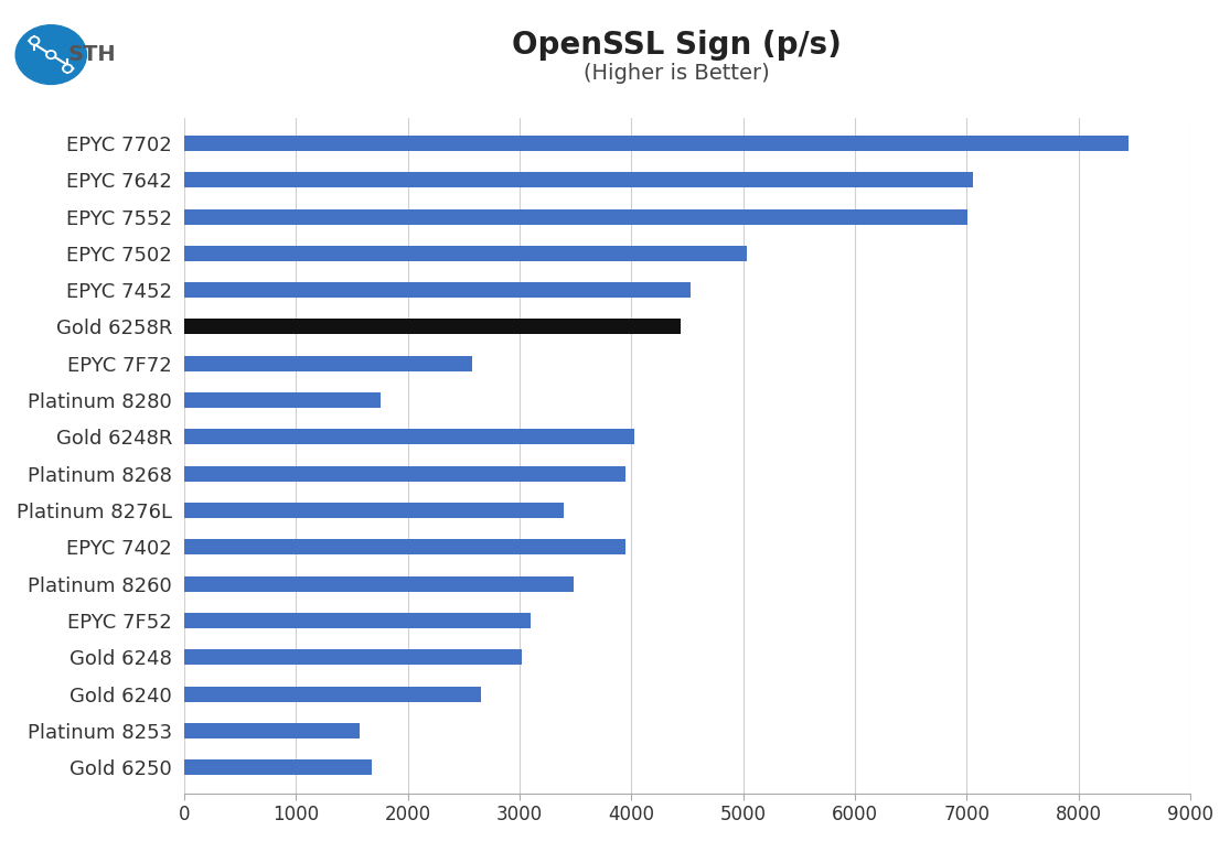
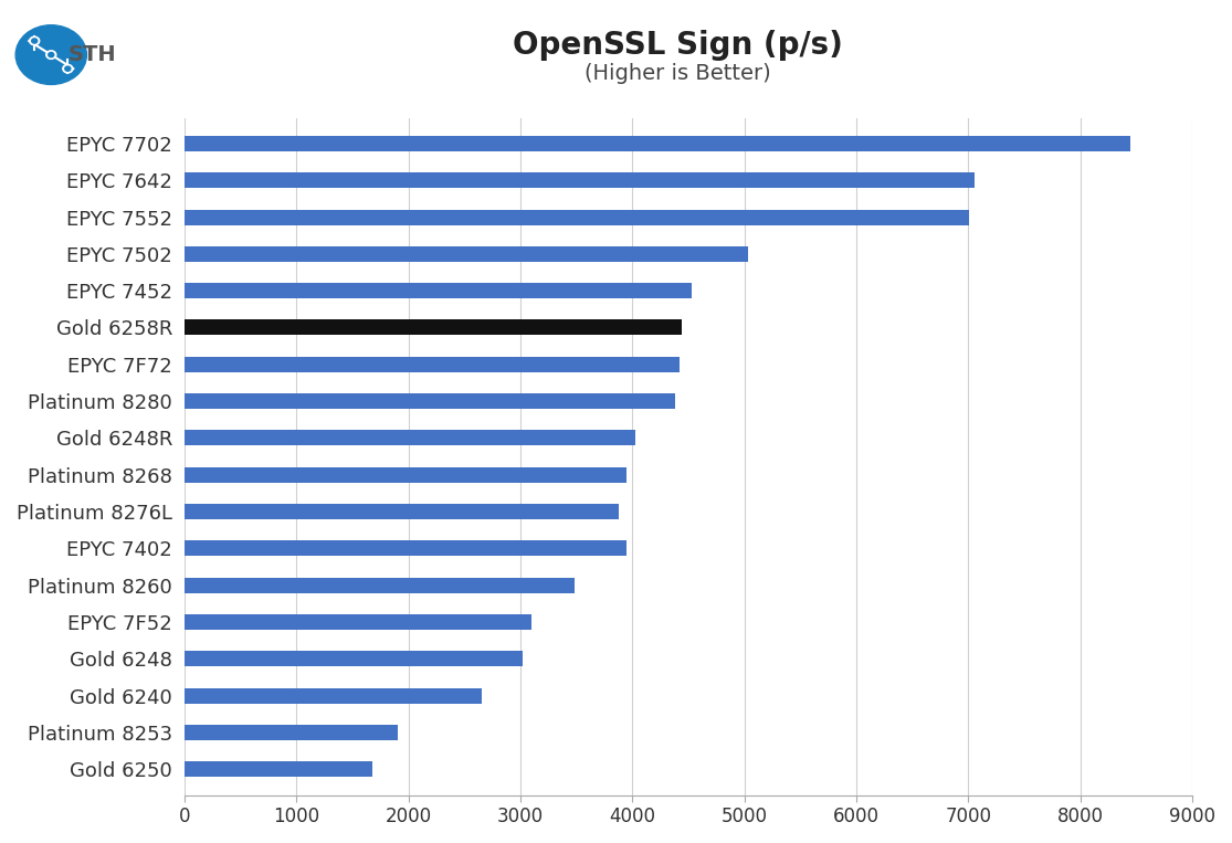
EPYC 7F72: 2570 -> 4420
Platinum 8280: 1760 -> 4380
Platinum 8276L: 3390 -> 3880
Platinum 8253: 1570 -> 1900
